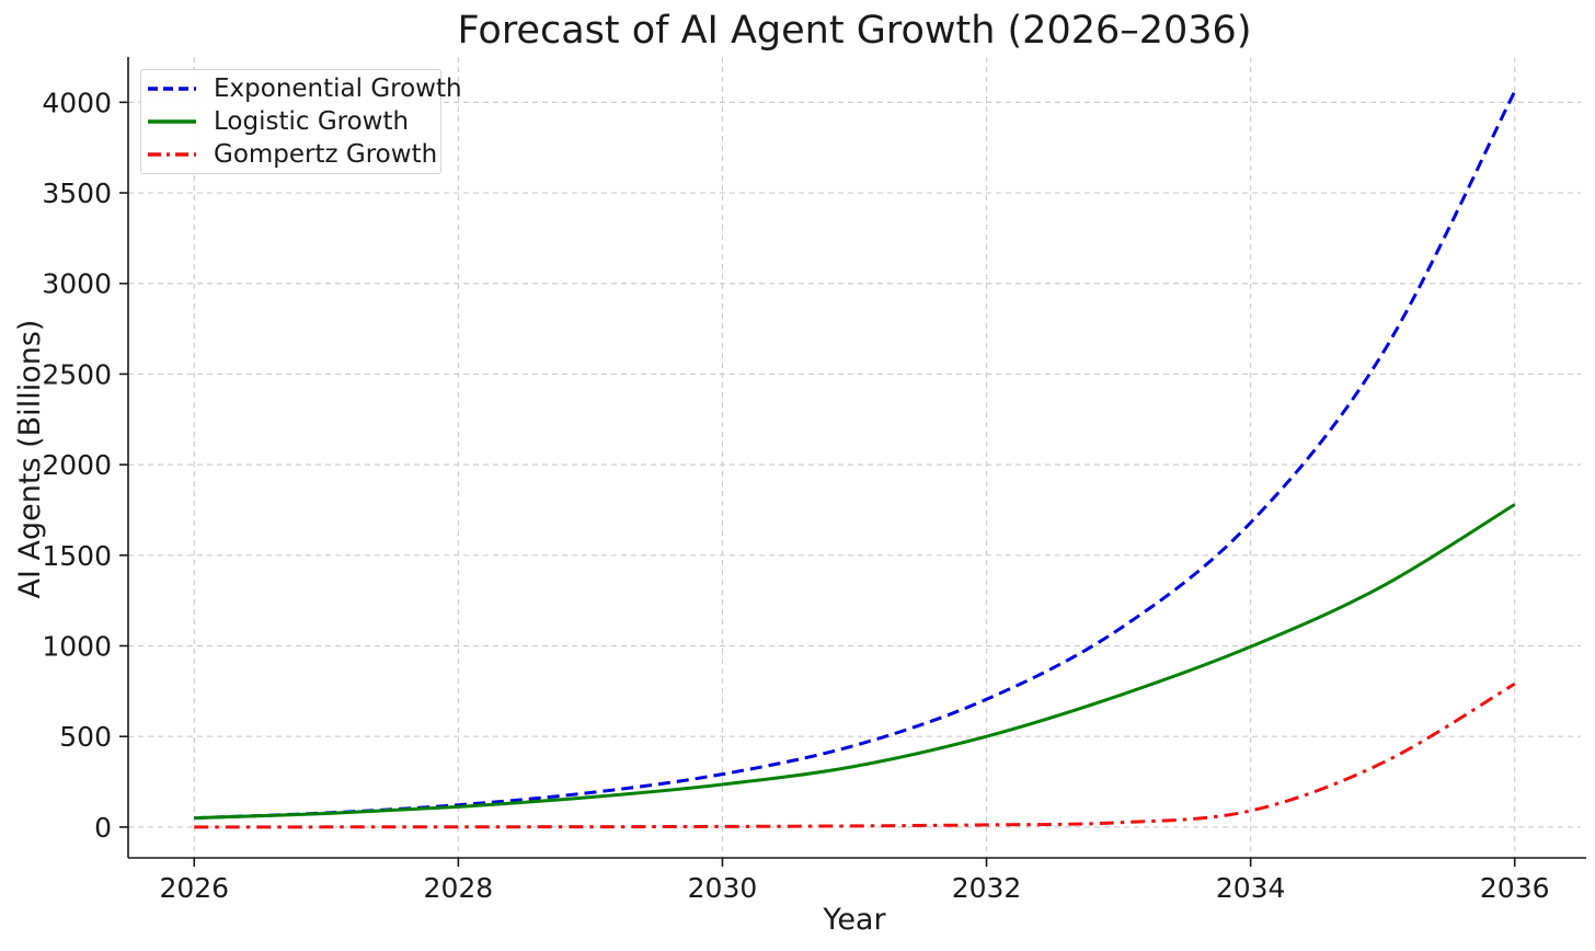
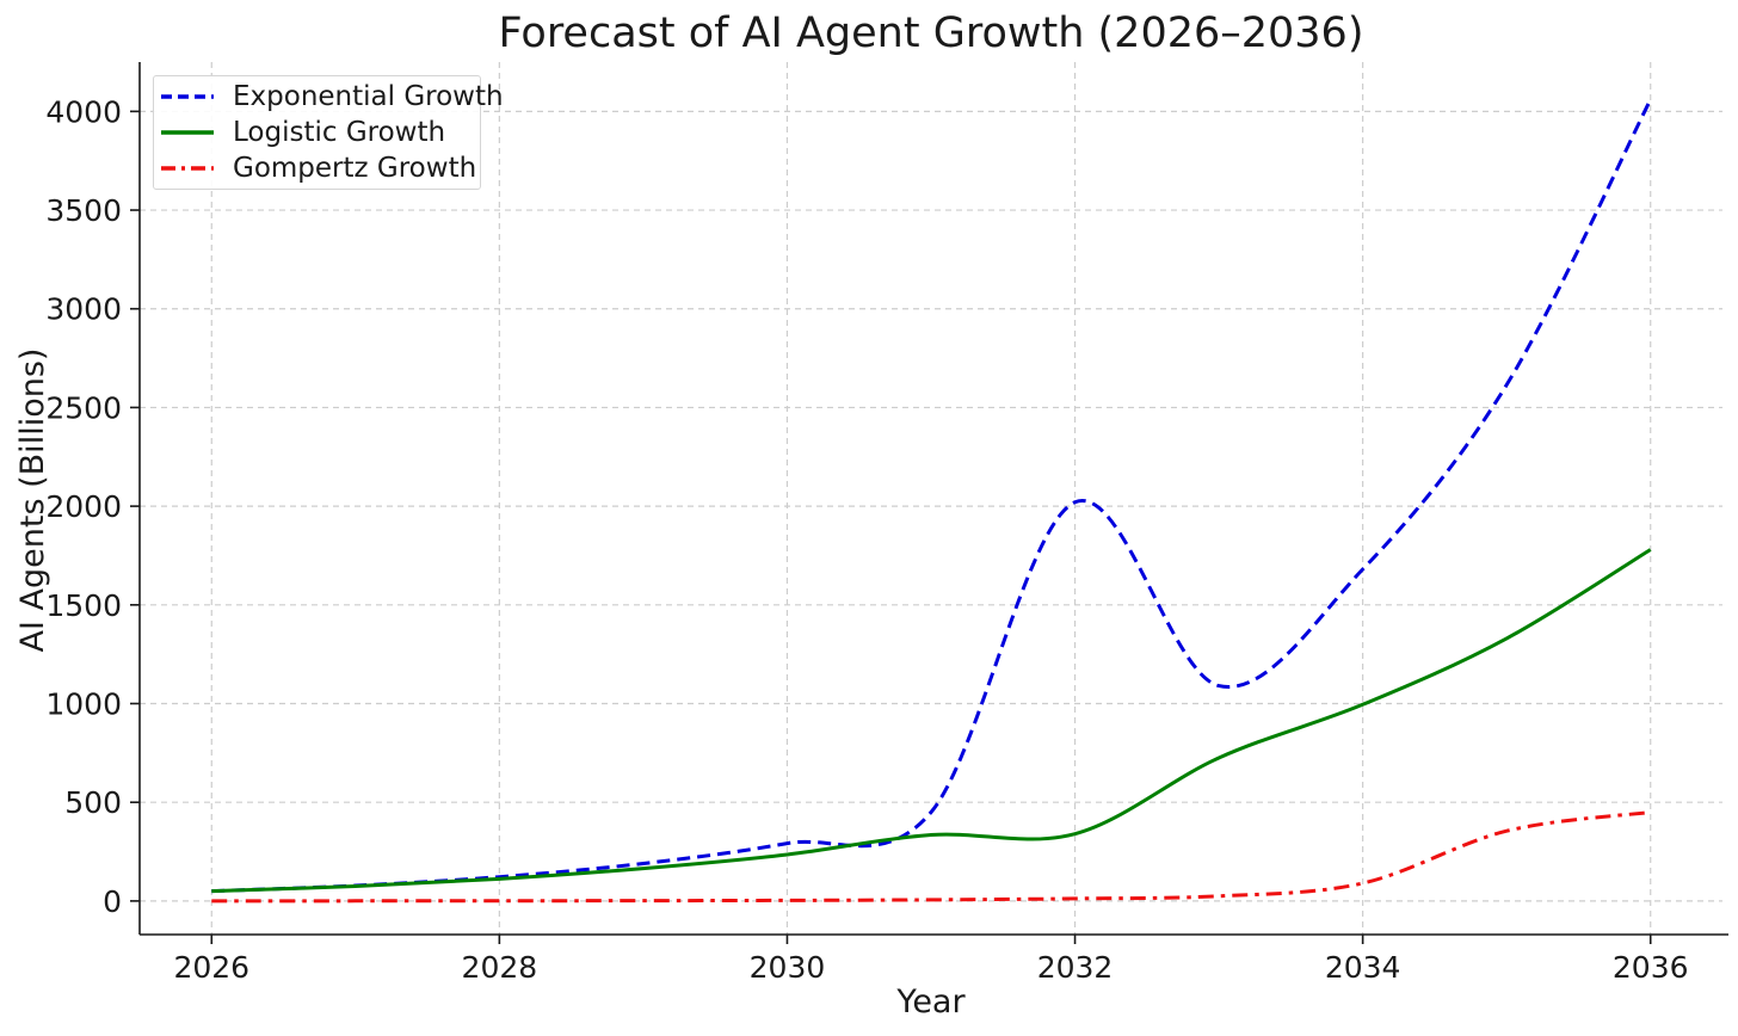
Exponential Growth/2032: 700 -> 2020
Logistic Growth/2032: 500 -> 340
Gompertz Growth/2036: 790 -> 450
